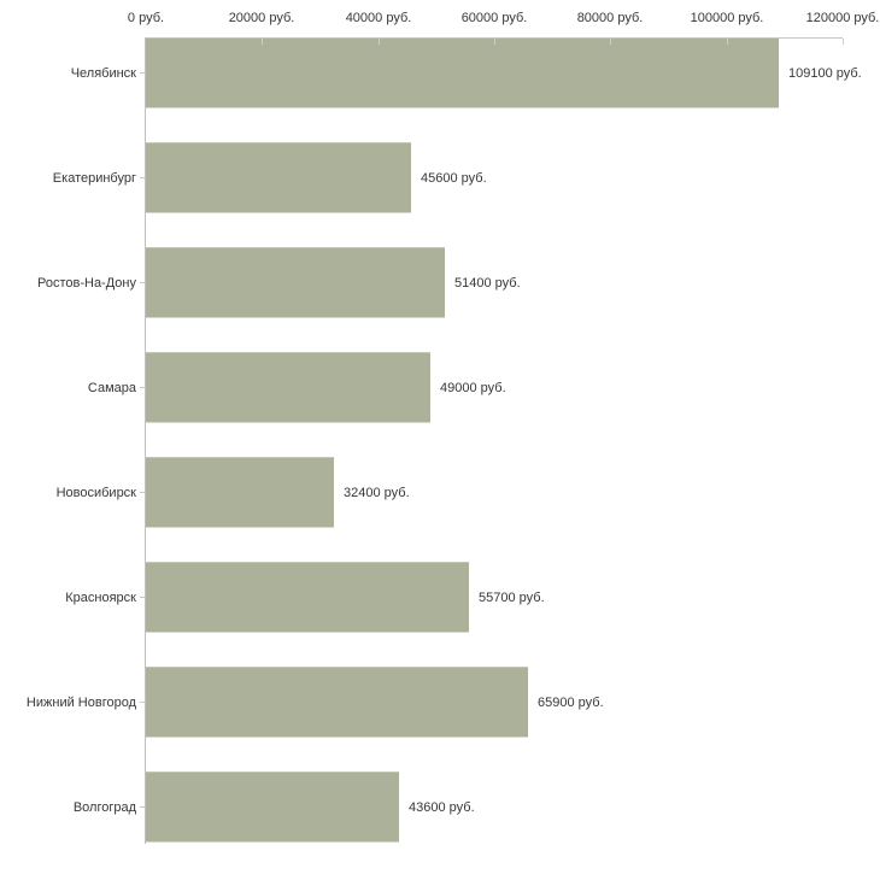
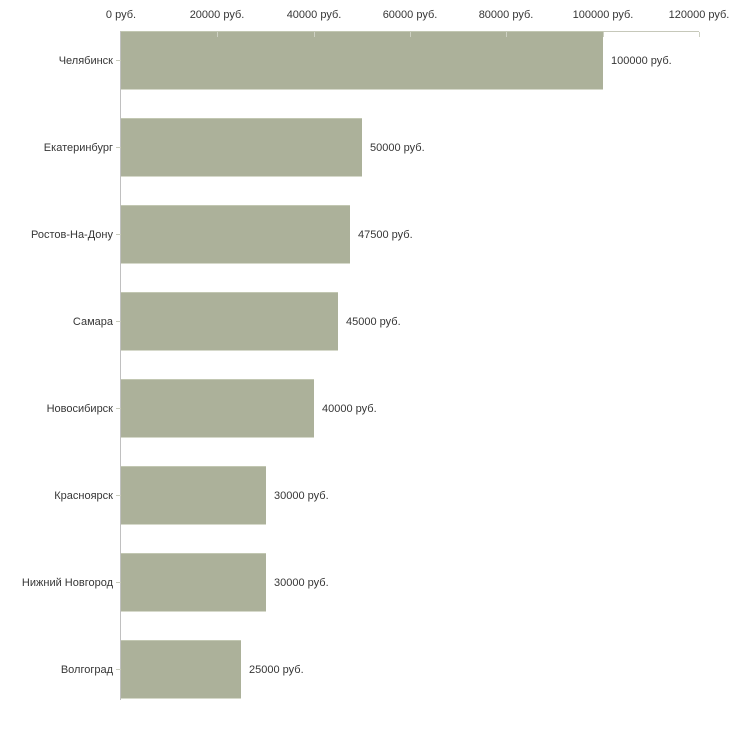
Челябинск: 109100 -> 100000
Екатеринбург: 45600 -> 50000
Ростов-На-Дону: 51400 -> 47500
Самара: 49000 -> 45000
Новосибирск: 32400 -> 40000
Красноярск: 55700 -> 30000
Нижний Новгород: 65900 -> 30000
Волгоград: 43600 -> 25000
